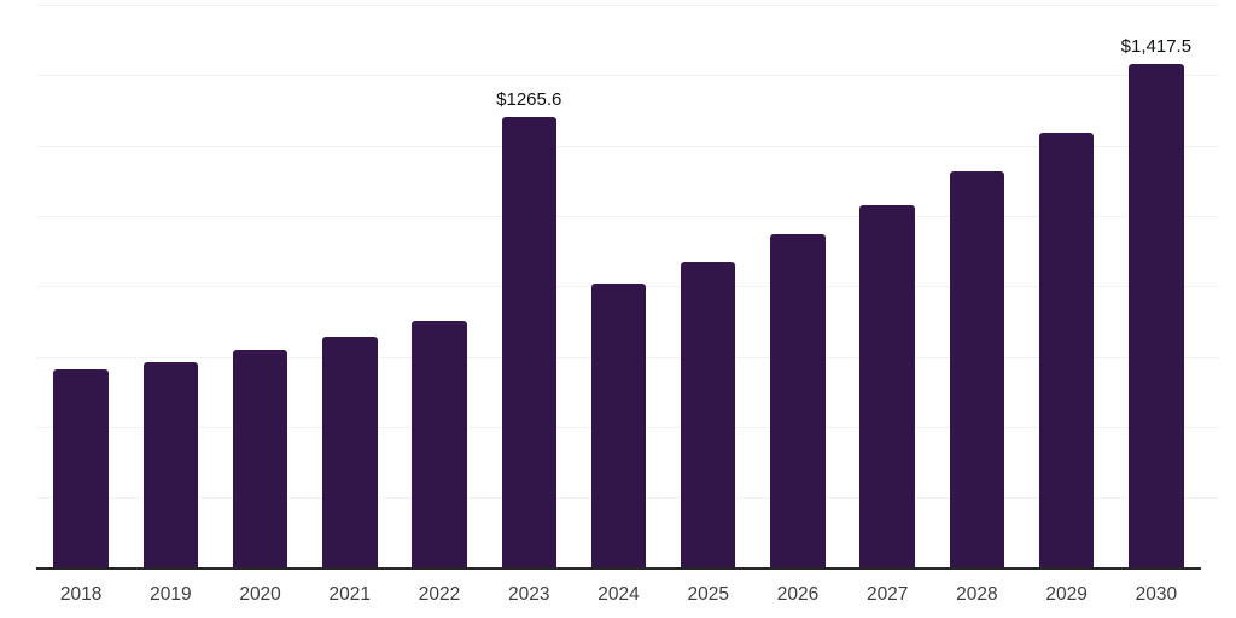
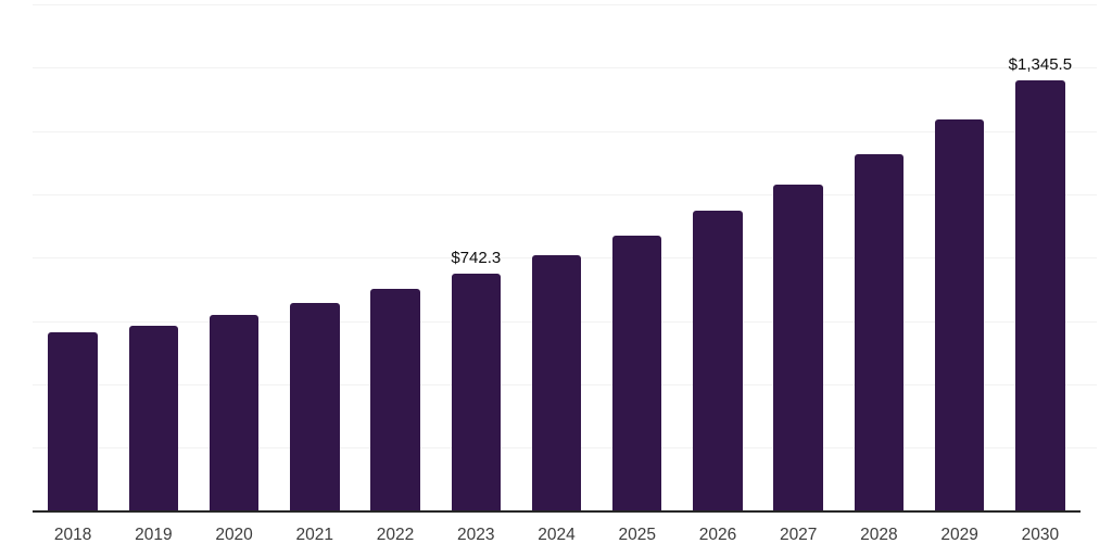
2023: $1265.6 -> $742.3
2030: $1,417.5 -> $1,345.5
